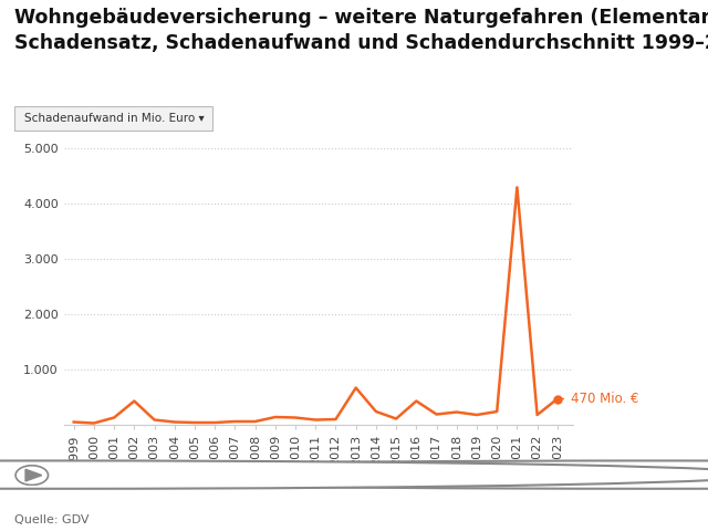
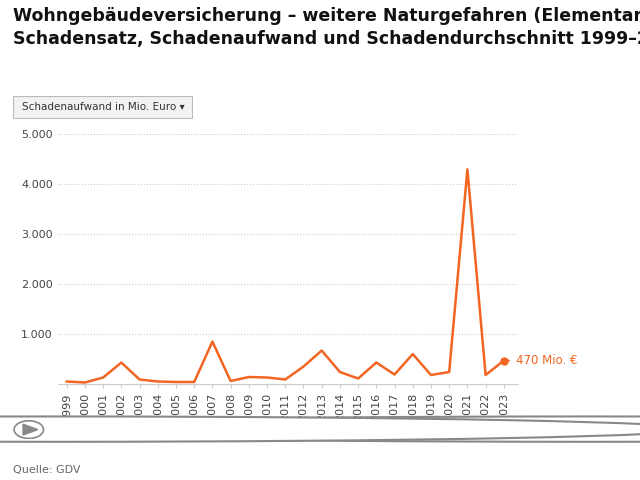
2007: 60 -> 850
2012: 100 -> 350
2018: 230 -> 600
